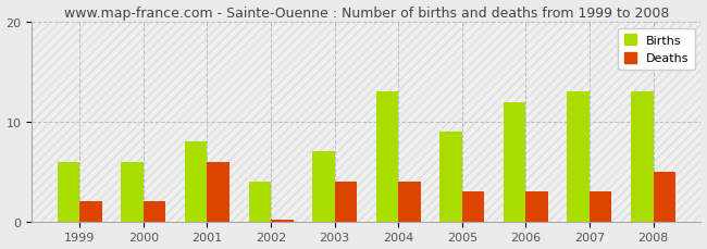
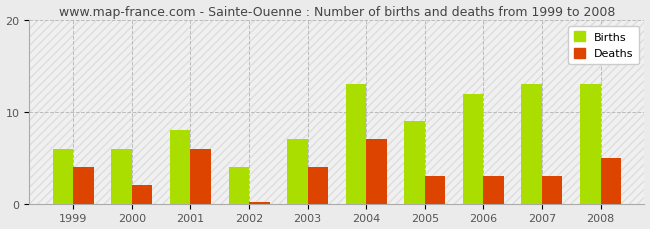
Deaths/1999: 2.0 -> 4.0
Deaths/2004: 4.0 -> 7.0
